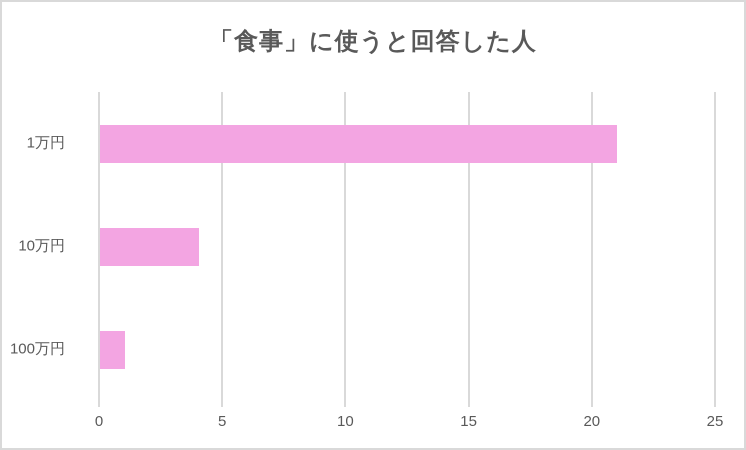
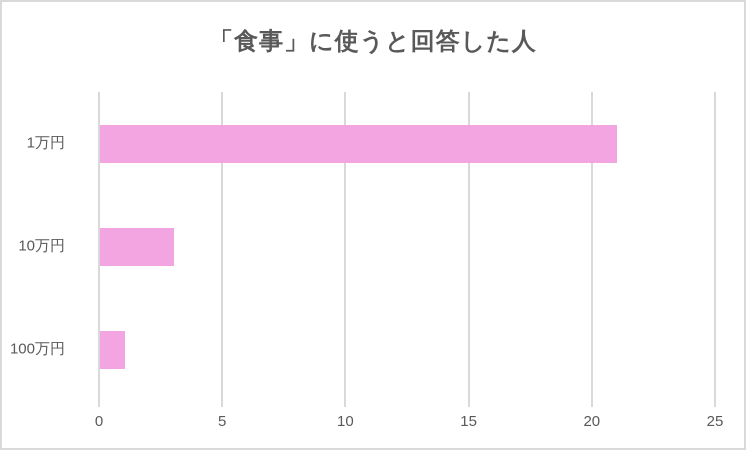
10万円: 4 -> 3
